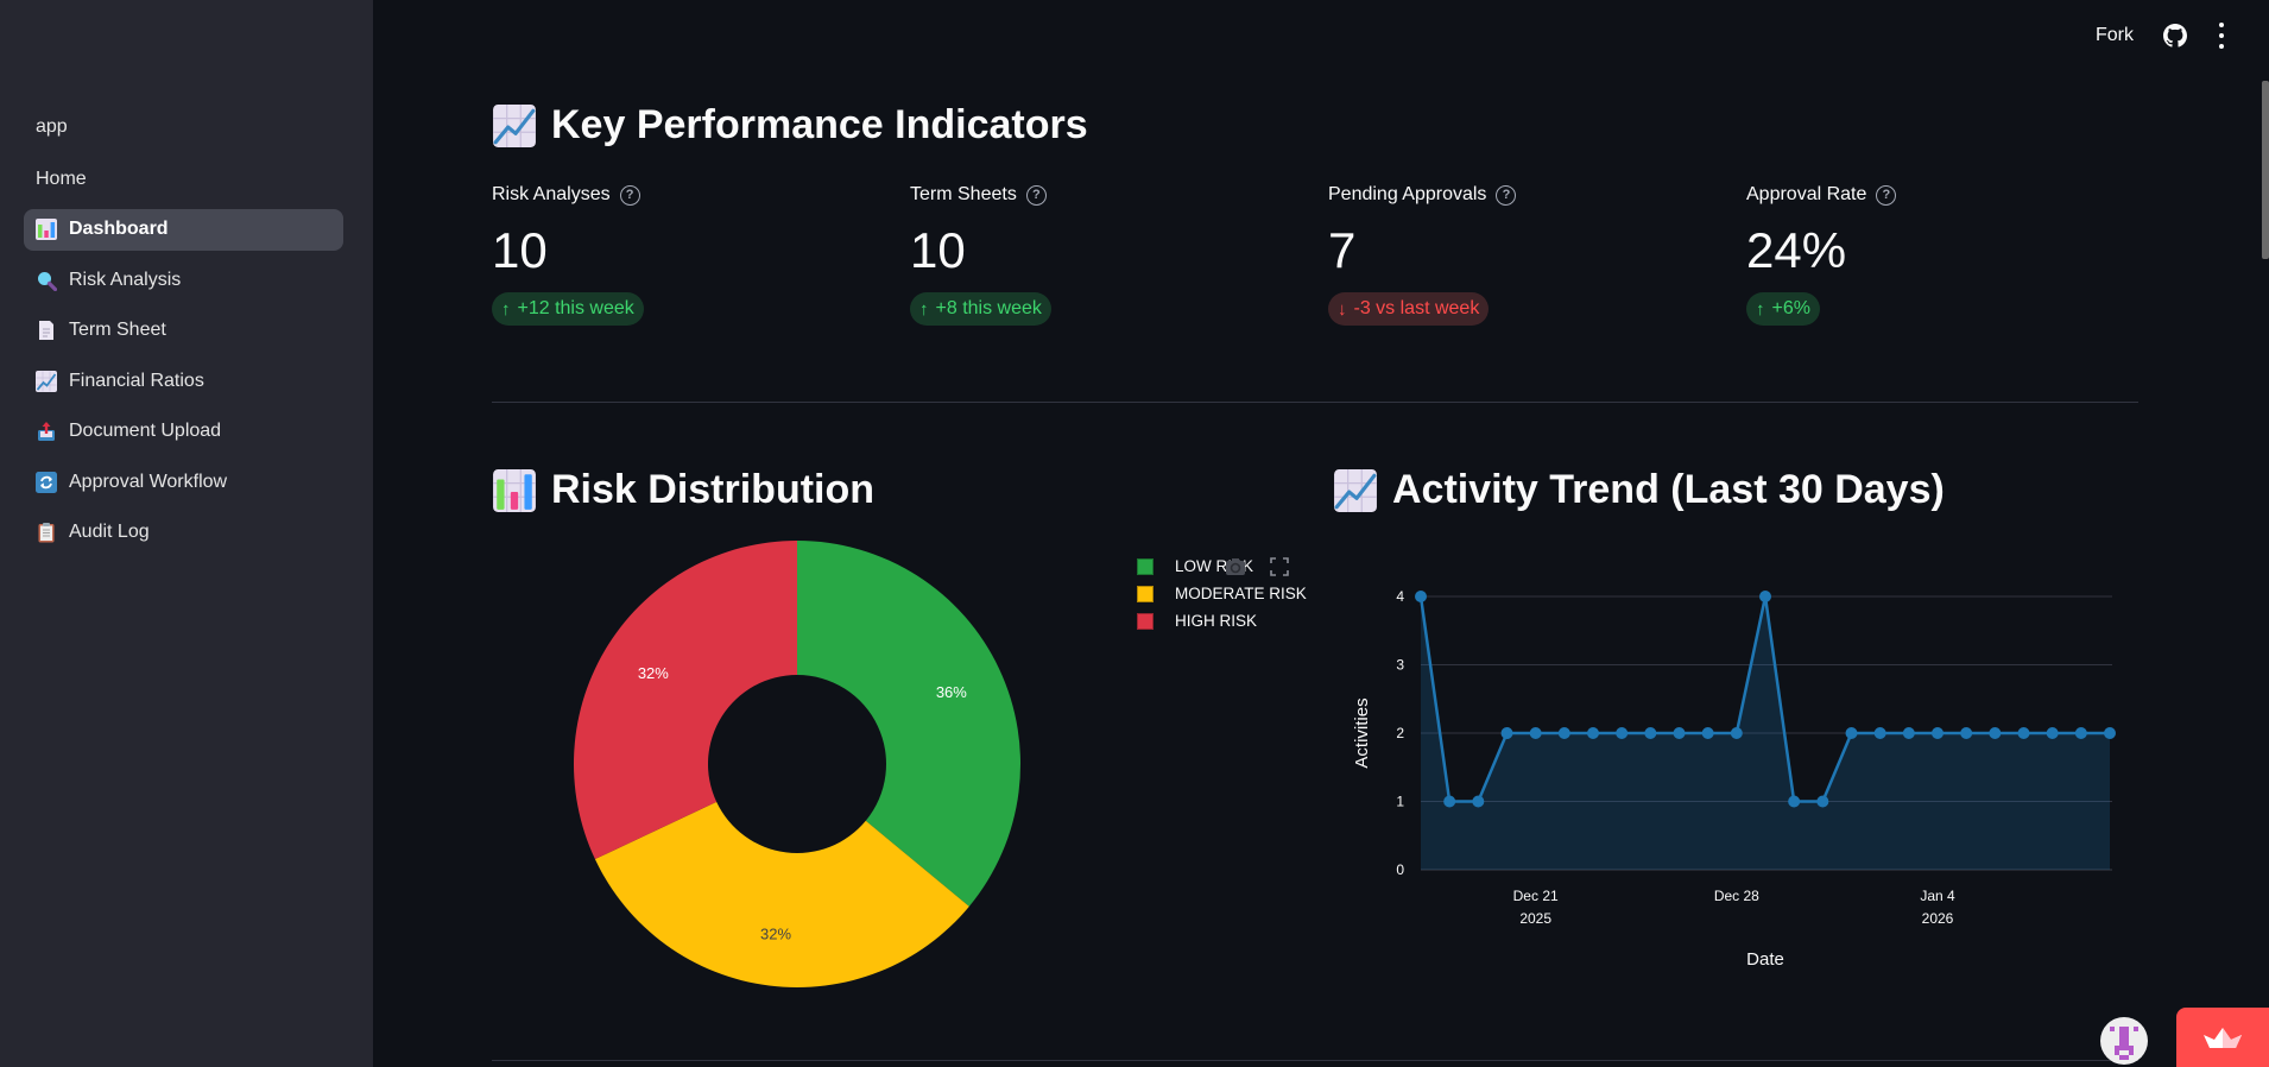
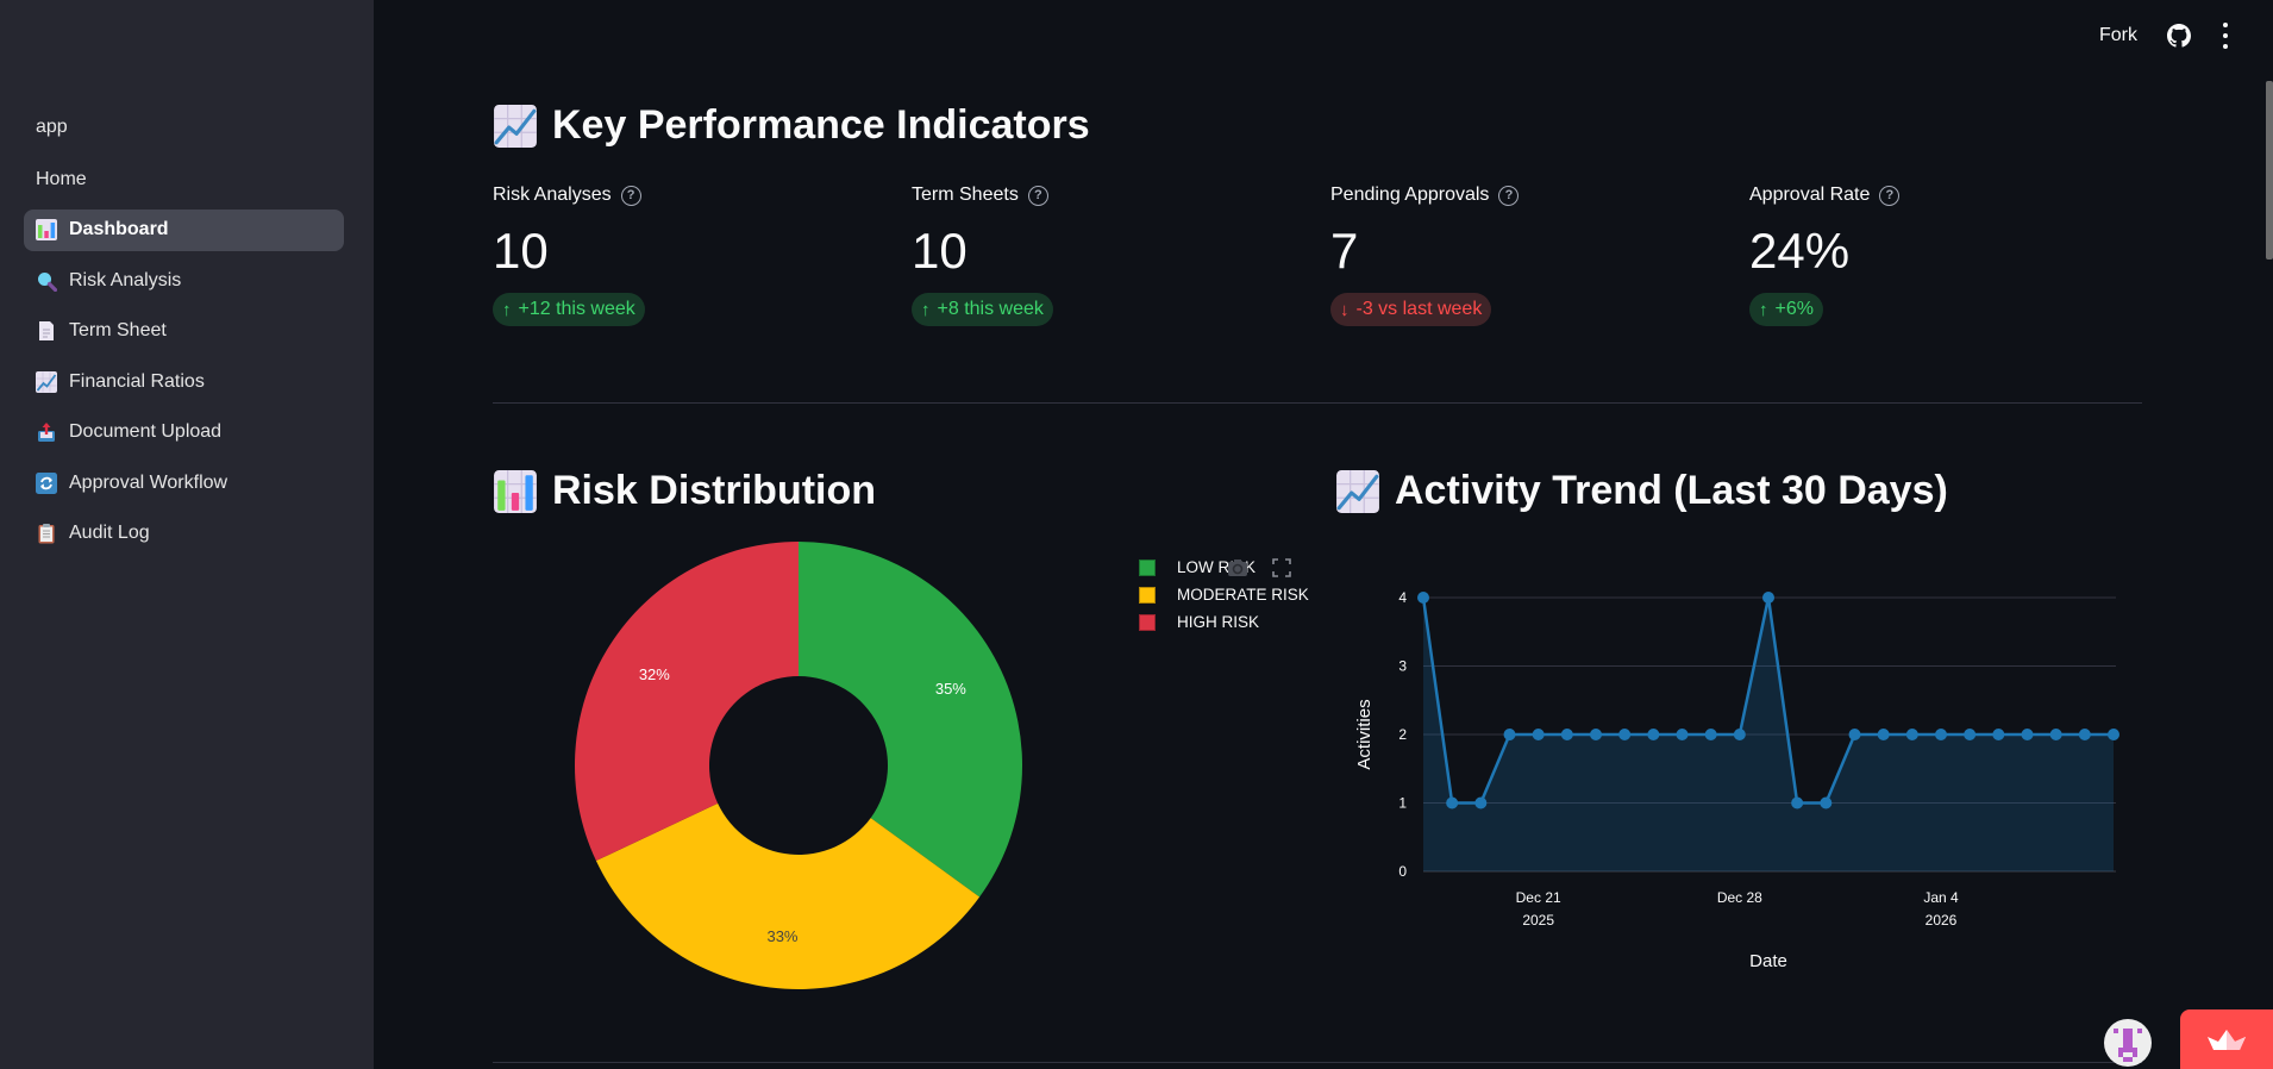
Risk Distribution/LOW RISK: 36% -> 35%
Risk Distribution/MODERATE RISK: 32% -> 33%
